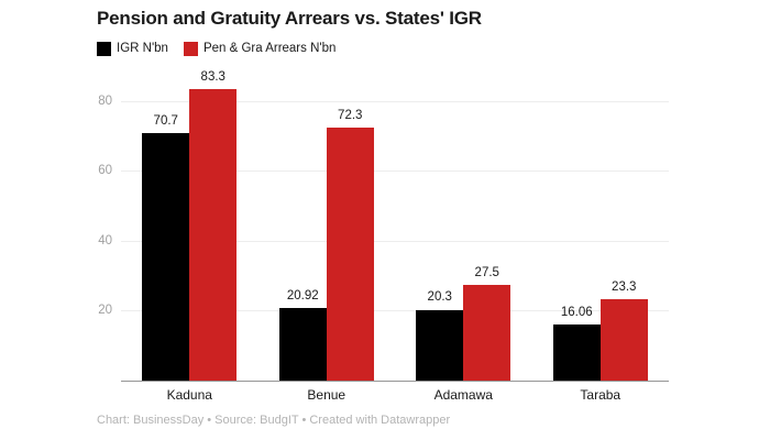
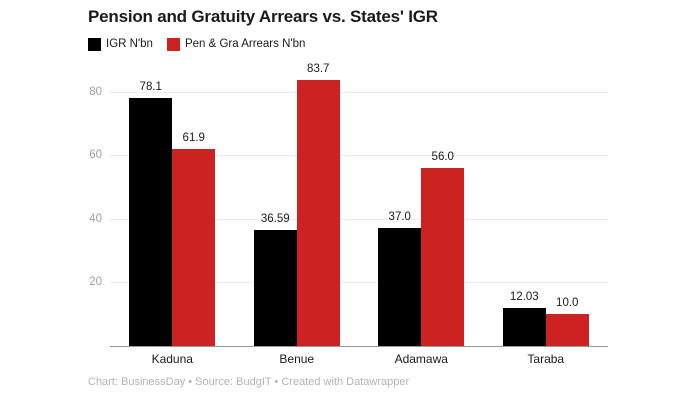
IGR N'bn/Kaduna: 70.7 -> 78.1
Pen & Gra Arrears N'bn/Kaduna: 83.3 -> 61.9
IGR N'bn/Benue: 20.92 -> 36.59
Pen & Gra Arrears N'bn/Benue: 72.3 -> 83.7
IGR N'bn/Adamawa: 20.3 -> 37.0
Pen & Gra Arrears N'bn/Adamawa: 27.5 -> 56.0
IGR N'bn/Taraba: 16.06 -> 12.03
Pen & Gra Arrears N'bn/Taraba: 23.3 -> 10.0
